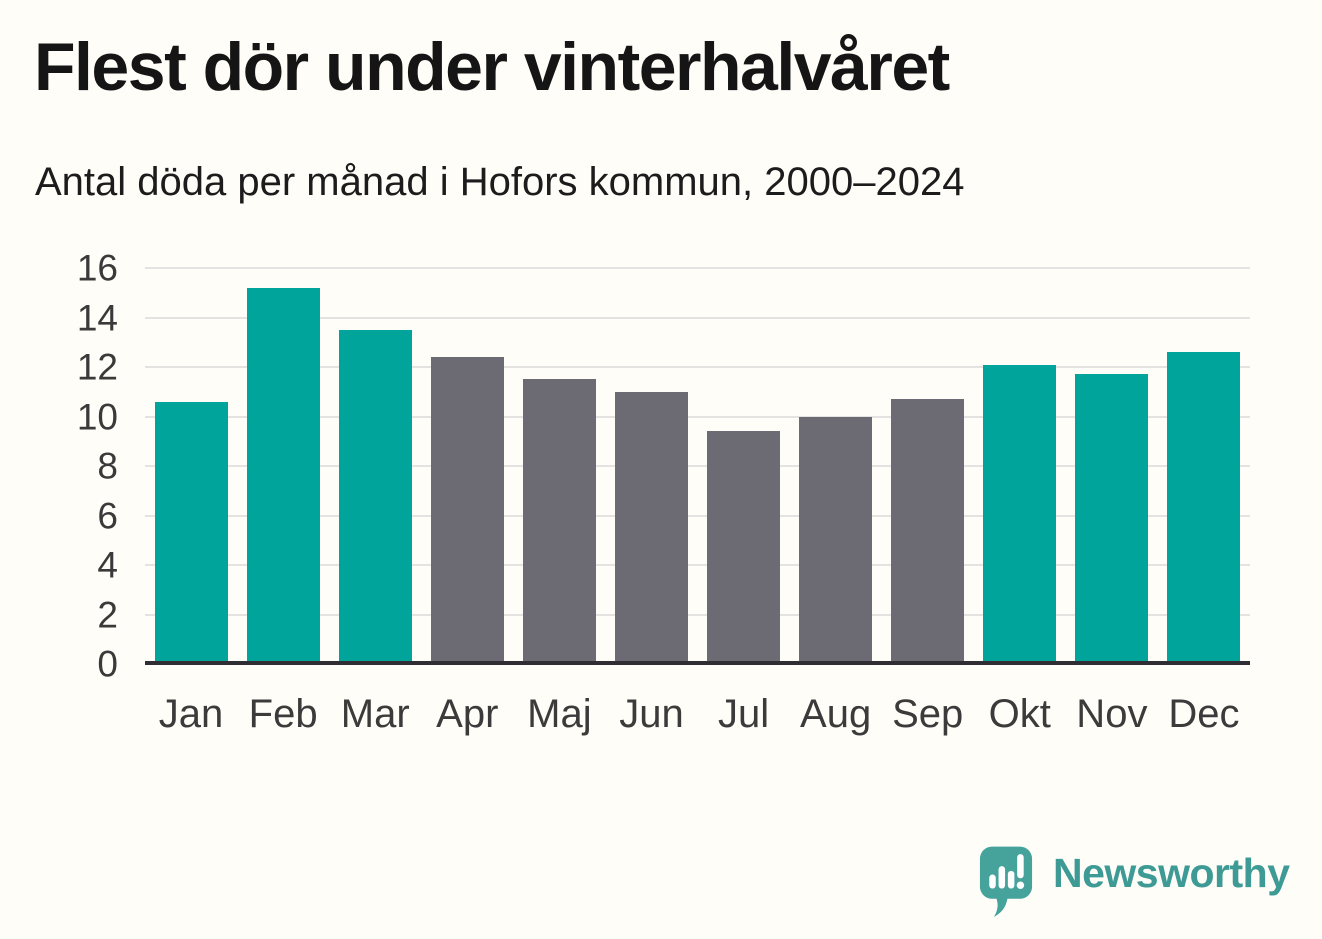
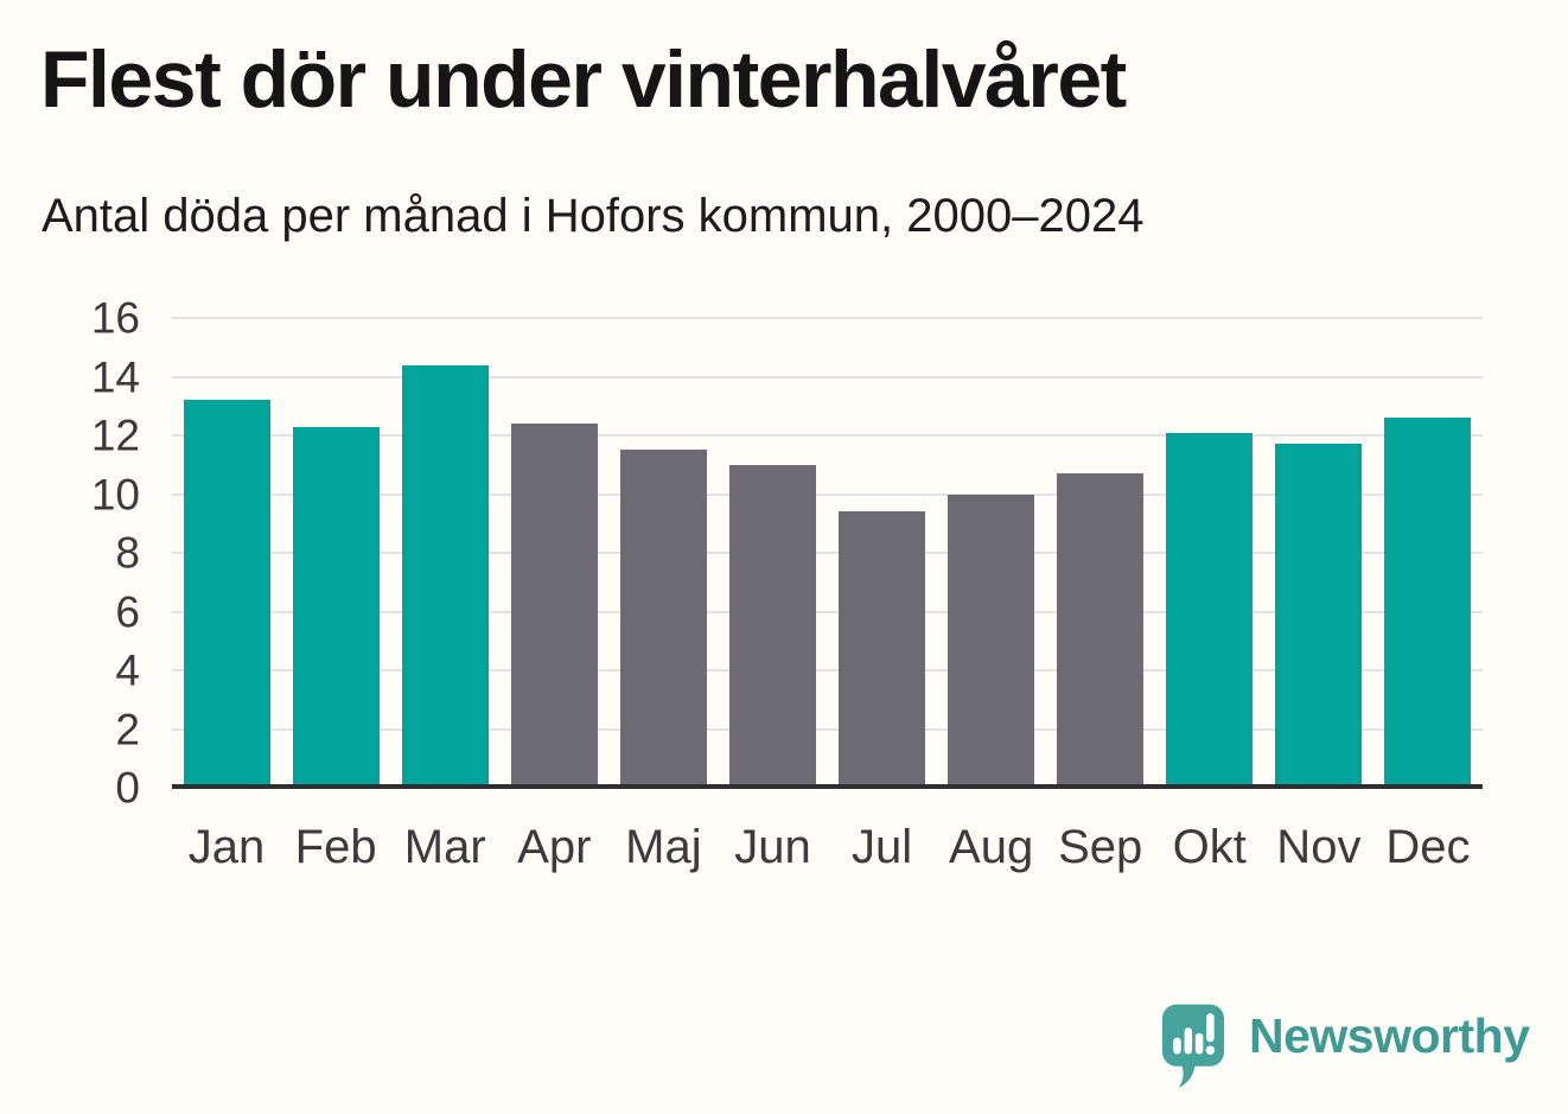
Jan: 10.6 -> 13.2
Feb: 15.2 -> 12.3
Mar: 13.5 -> 14.4
